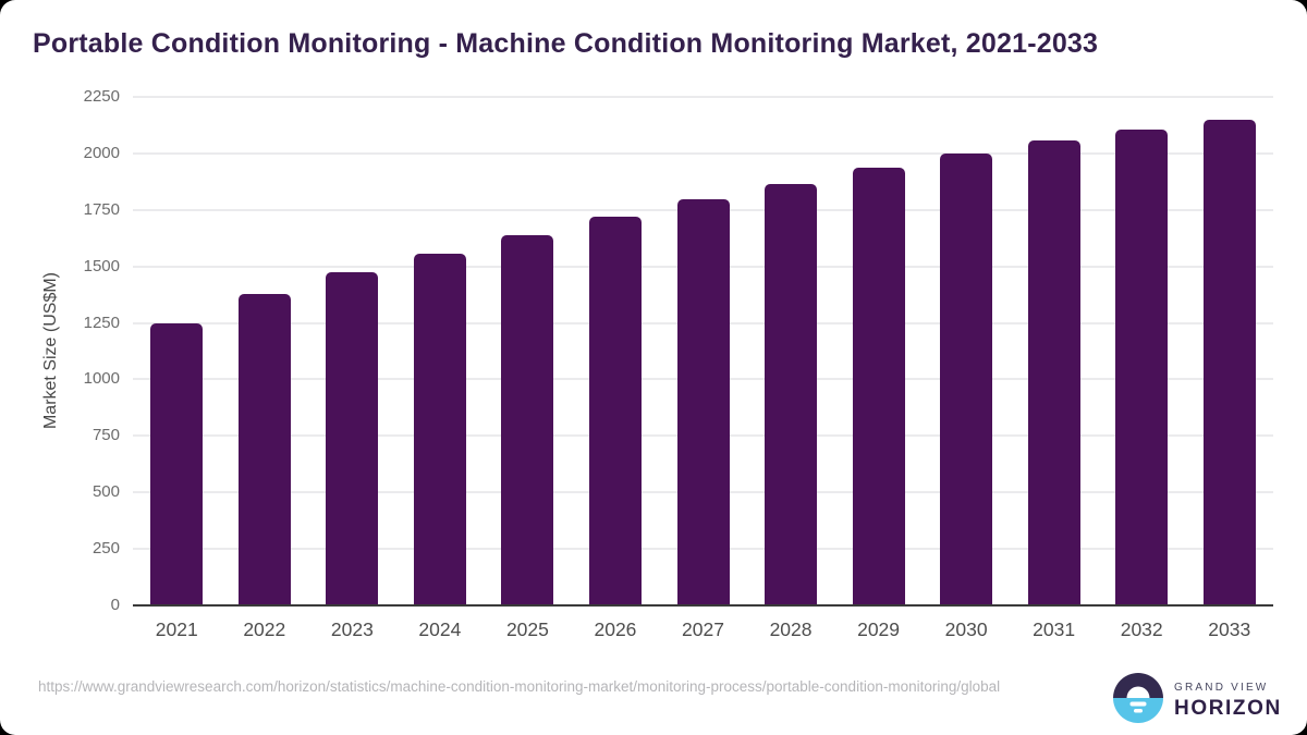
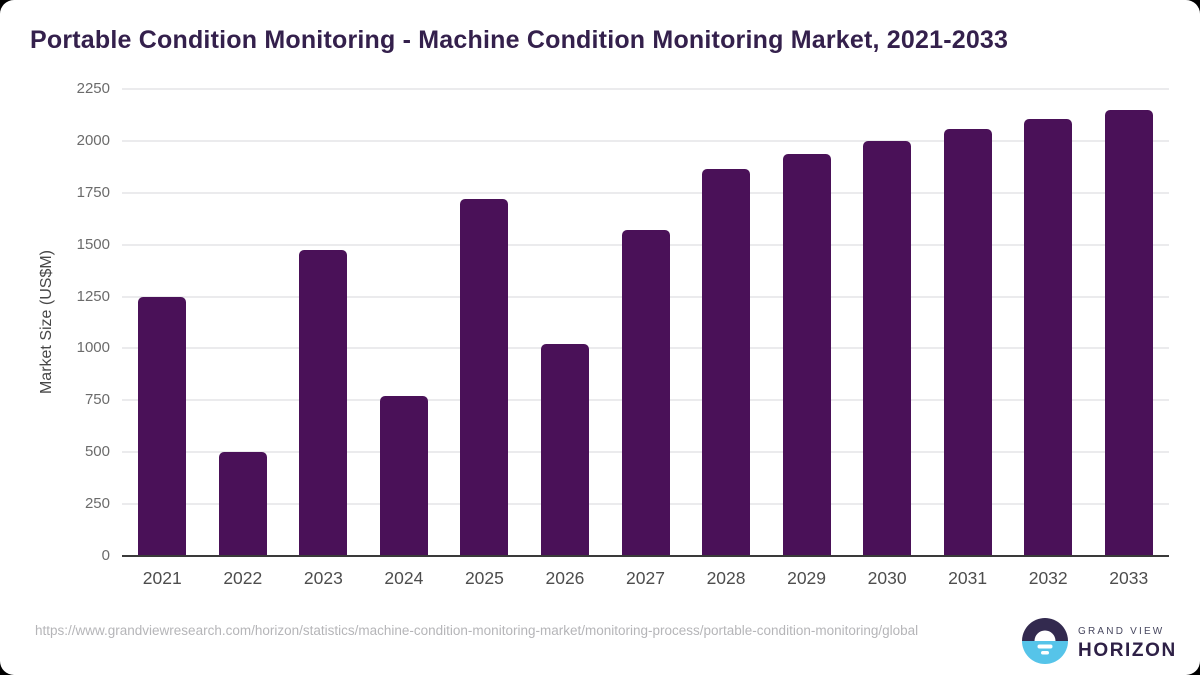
2022: 1380 -> 500
2024: 1560 -> 770
2025: 1640 -> 1720
2026: 1720 -> 1020
2027: 1800 -> 1570
